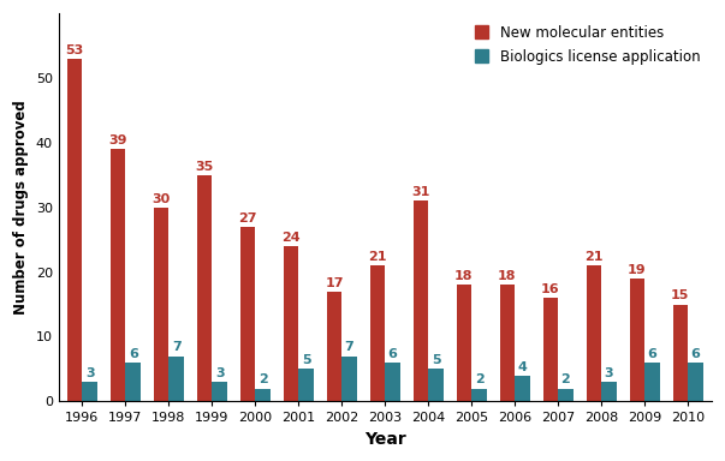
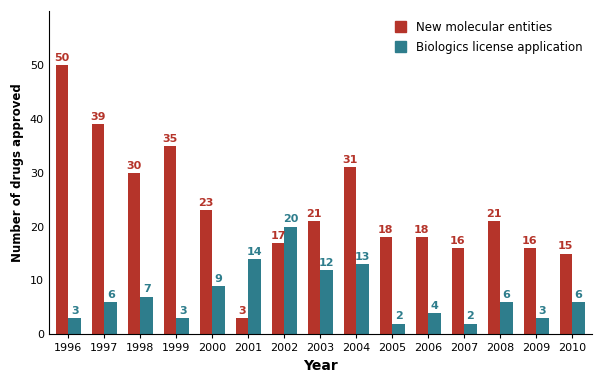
New molecular entities/1996: 53 -> 50
New molecular entities/2000: 27 -> 23
Biologics license application/2000: 2 -> 9
New molecular entities/2001: 24 -> 3
Biologics license application/2001: 5 -> 14
Biologics license application/2002: 7 -> 20
Biologics license application/2003: 6 -> 12
Biologics license application/2004: 5 -> 13
Biologics license application/2008: 3 -> 6
New molecular entities/2009: 19 -> 16
Biologics license application/2009: 6 -> 3
